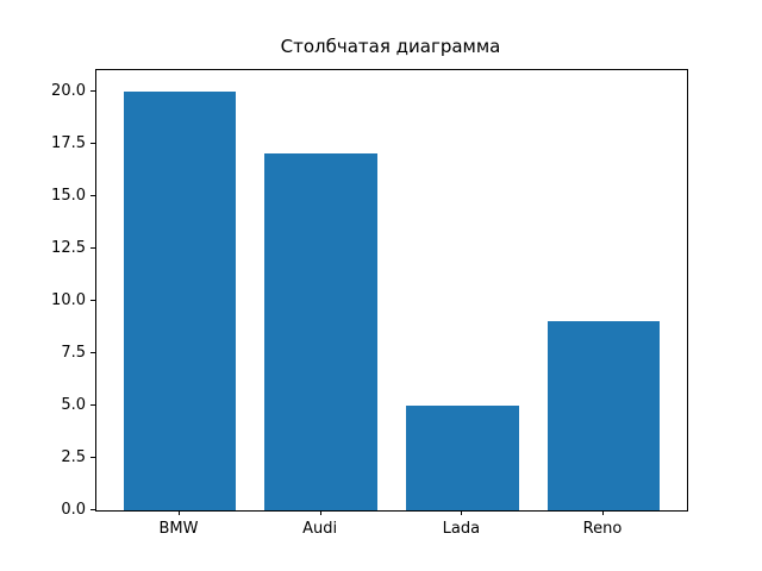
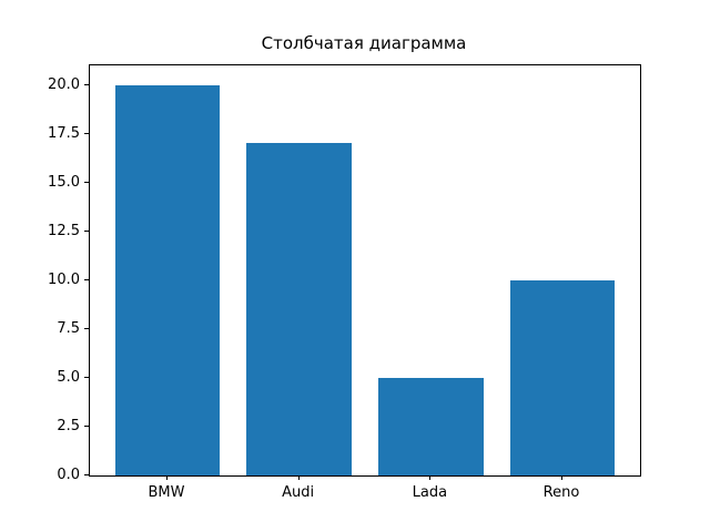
Reno: 9 -> 10
